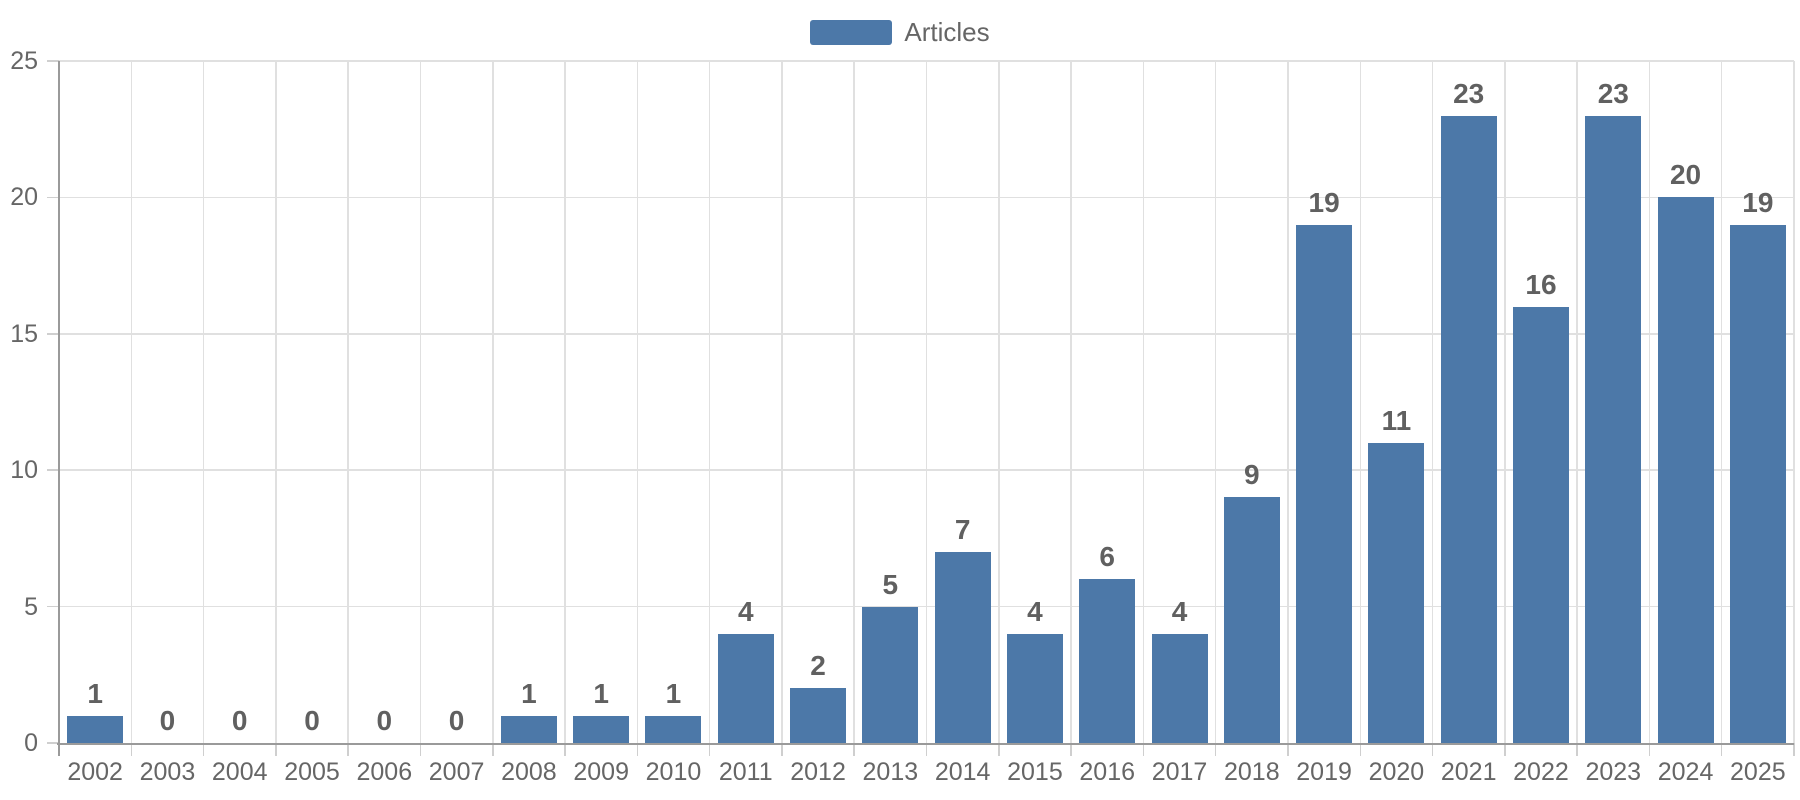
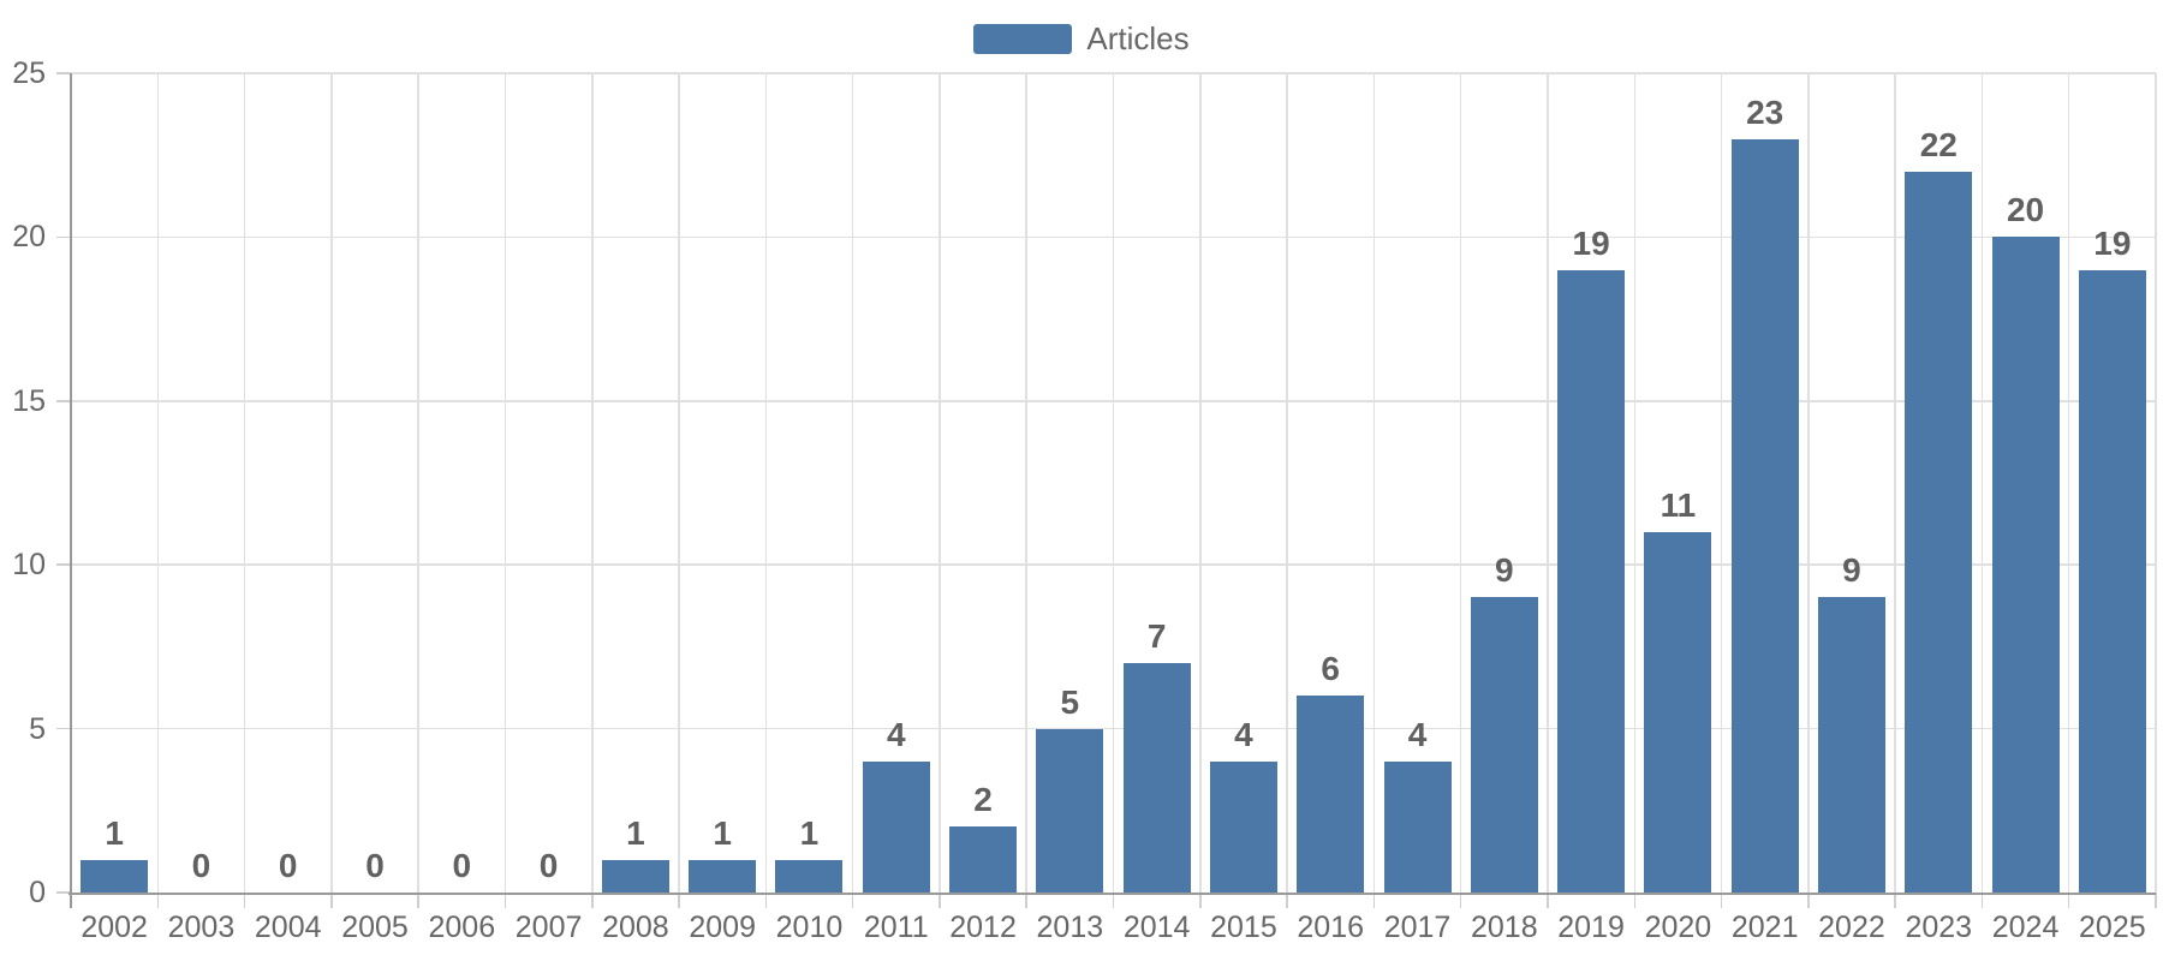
2022: 16 -> 9
2023: 23 -> 22
